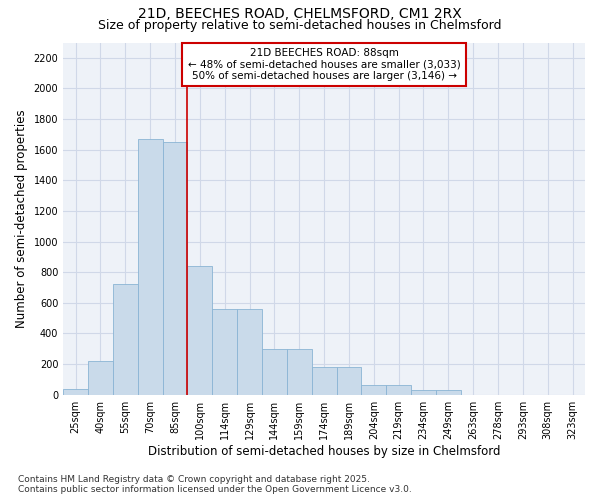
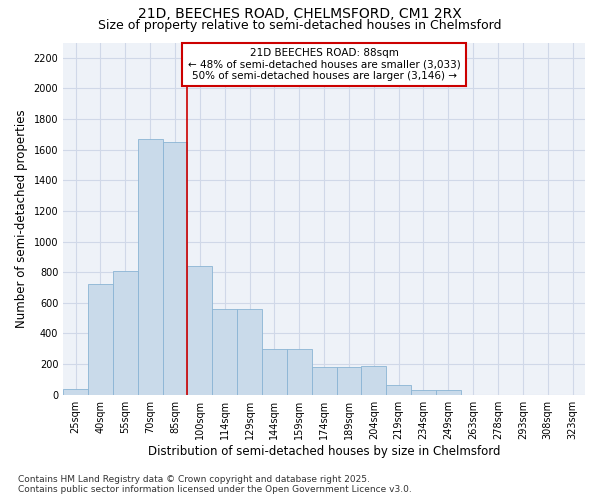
40sqm: 220 -> 720
55sqm: 720 -> 810
204sqm: 60 -> 190
